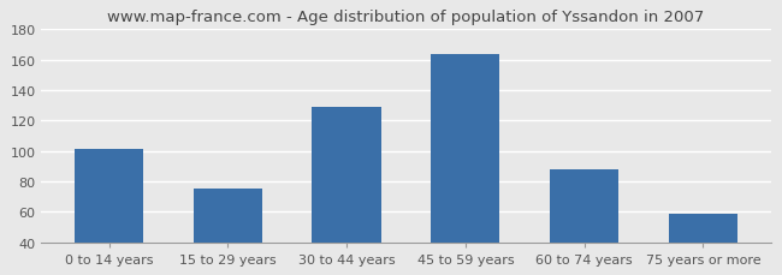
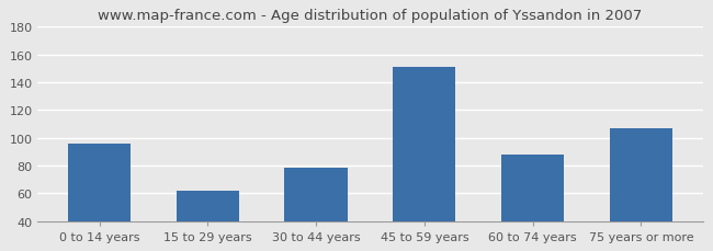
0 to 14 years: 101 -> 96
15 to 29 years: 75 -> 62
30 to 44 years: 129 -> 78
45 to 59 years: 164 -> 151
75 years or more: 59 -> 107
